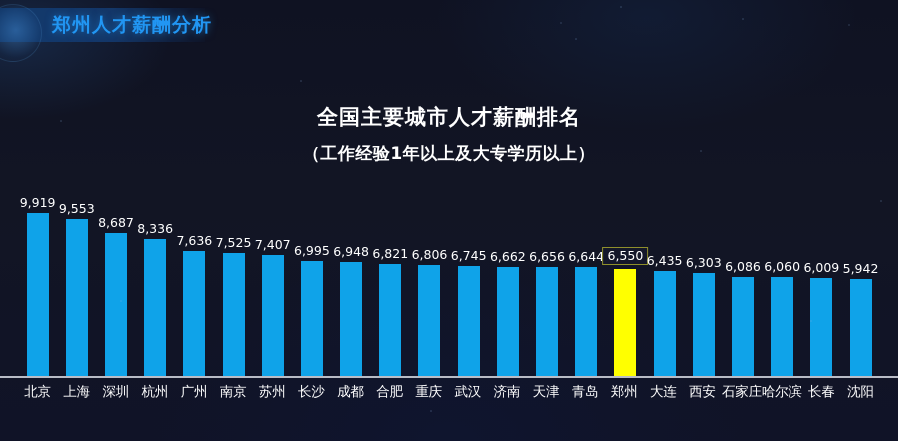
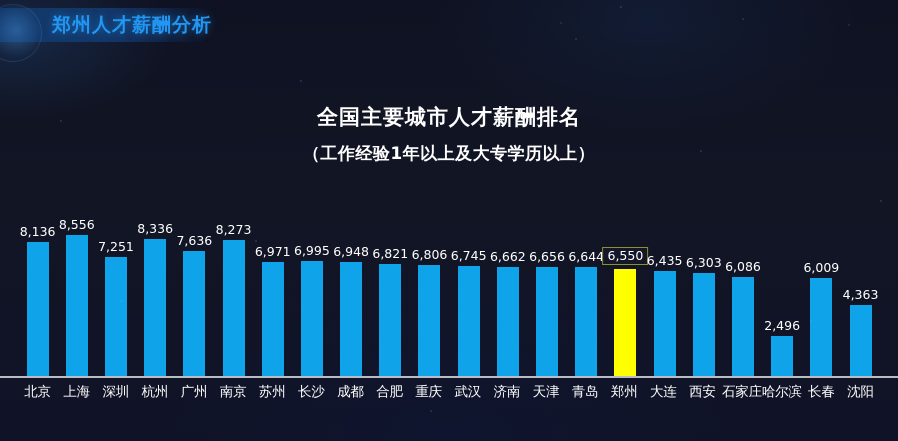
北京: 9,919 -> 8,136
上海: 9,553 -> 8,556
深圳: 8,687 -> 7,251
南京: 7,525 -> 8,273
苏州: 7,407 -> 6,971
哈尔滨: 6,060 -> 2,496
沈阳: 5,942 -> 4,363
